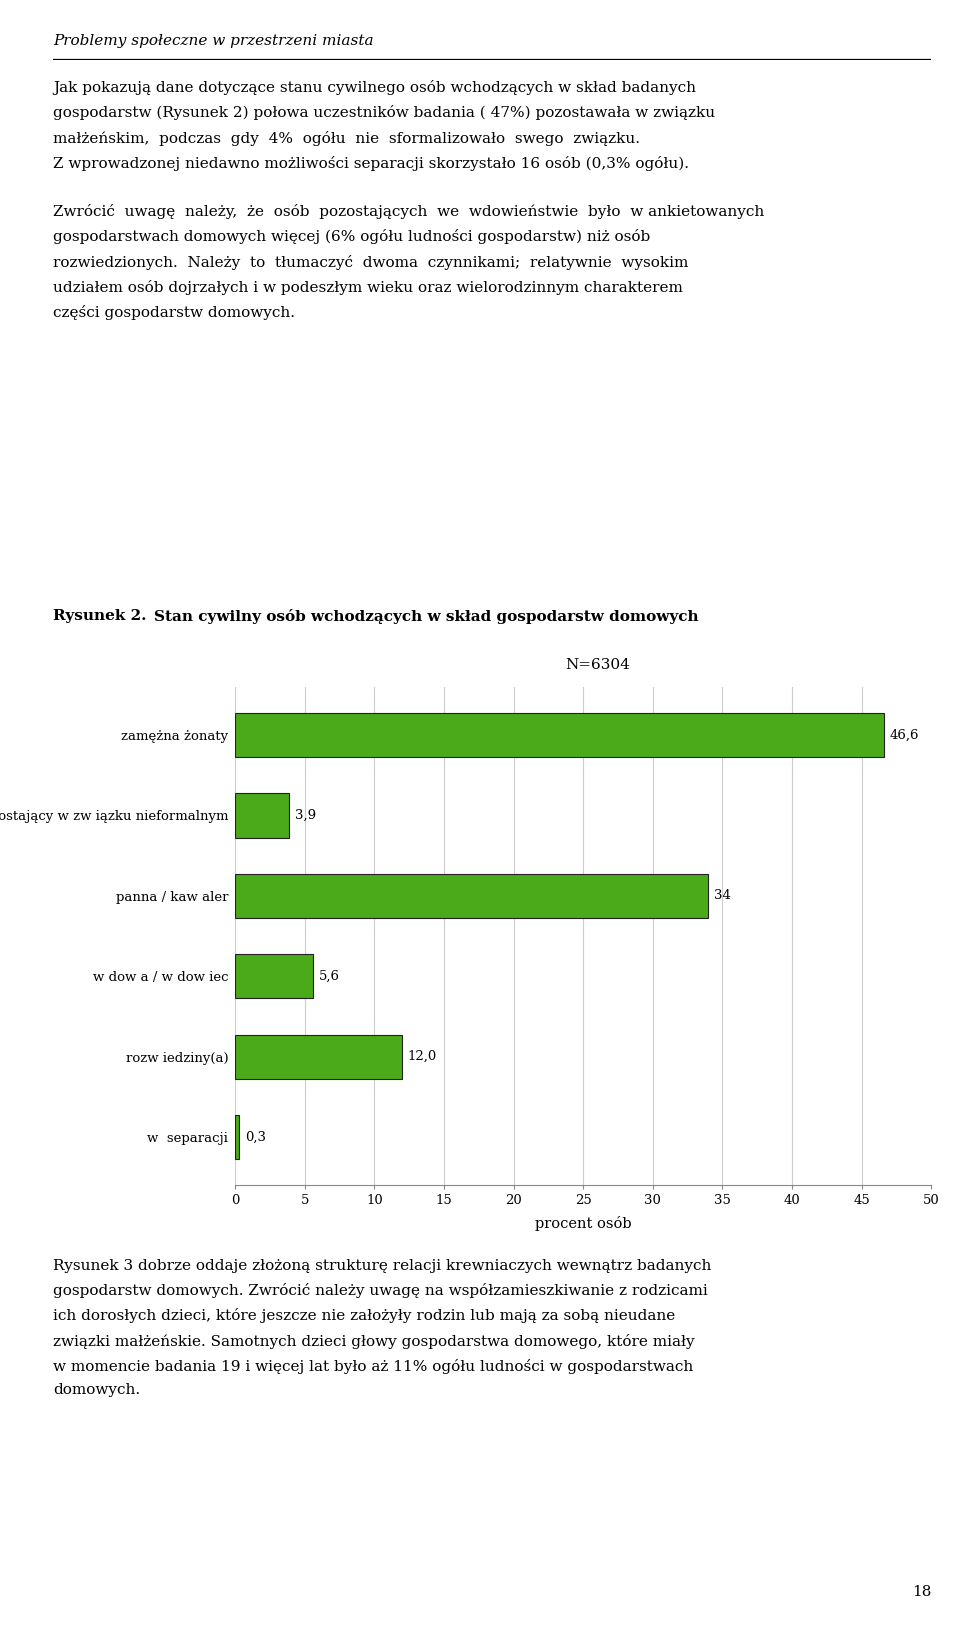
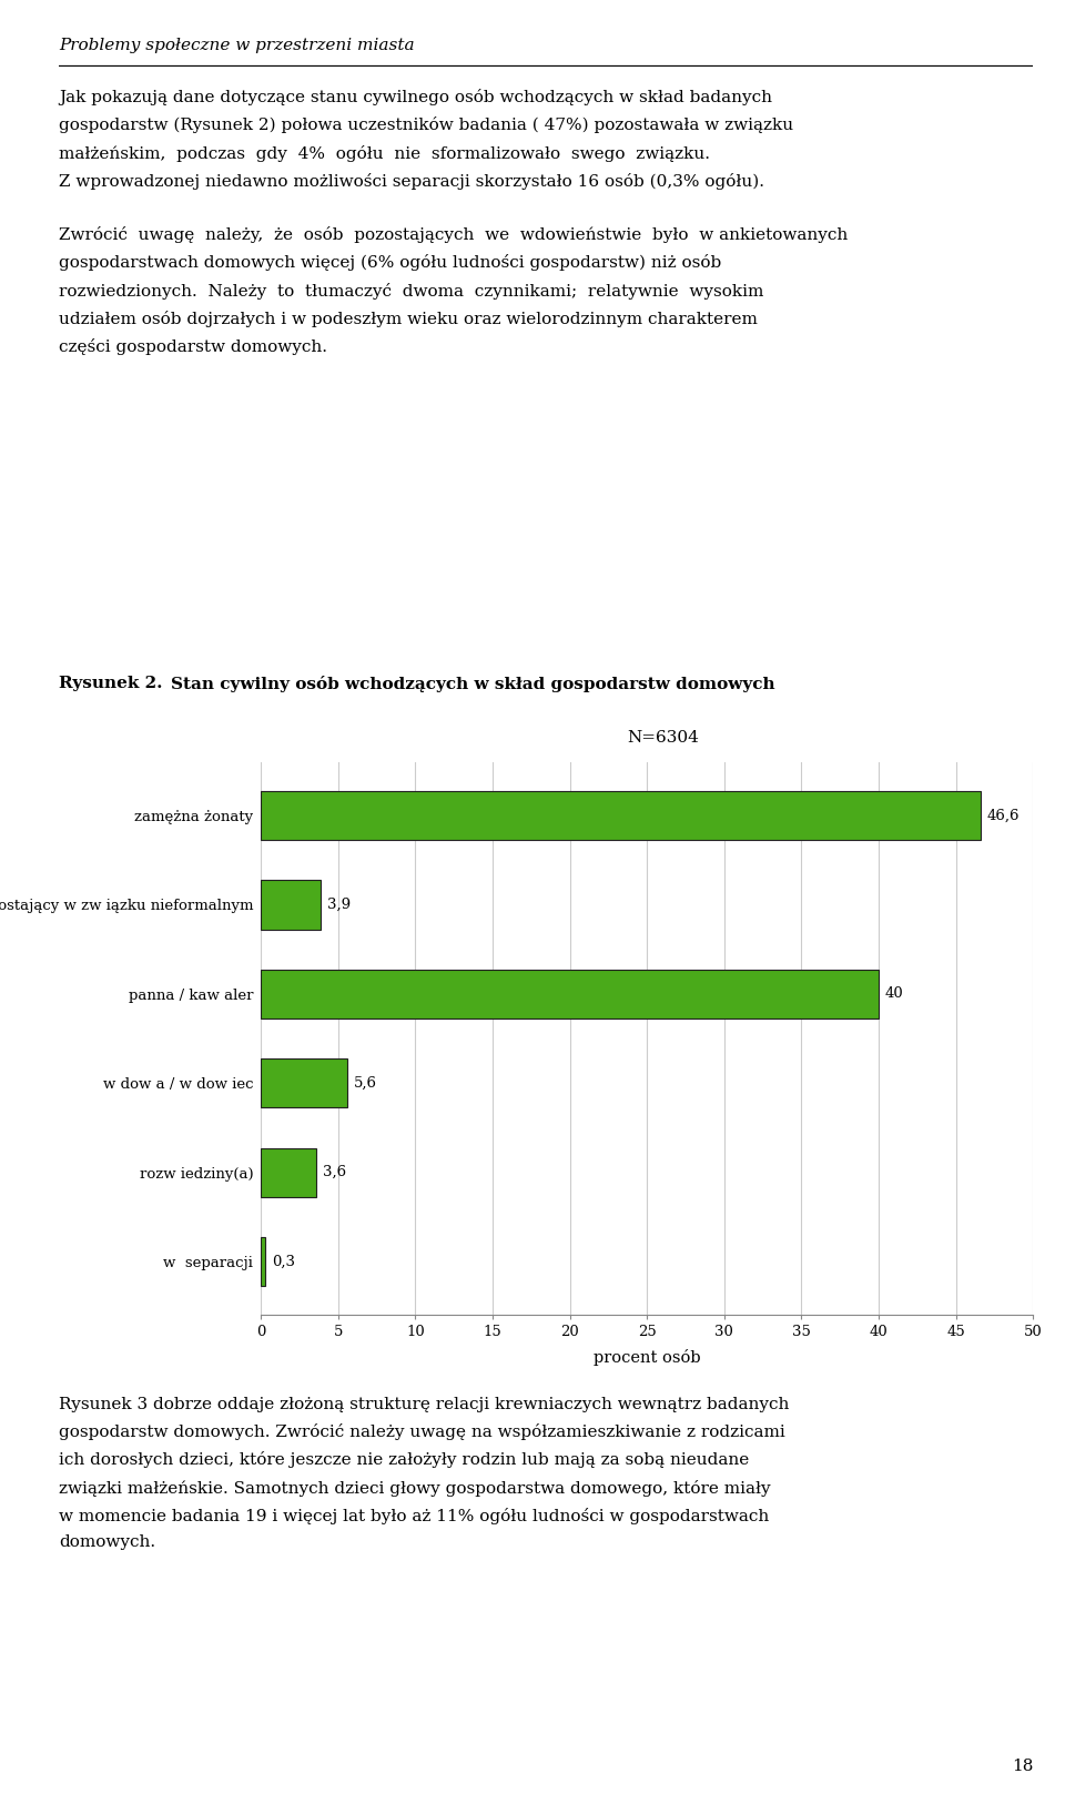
panna / kaw aler: 34 -> 40
rozw iedziny(a): 12,0 -> 3,6
